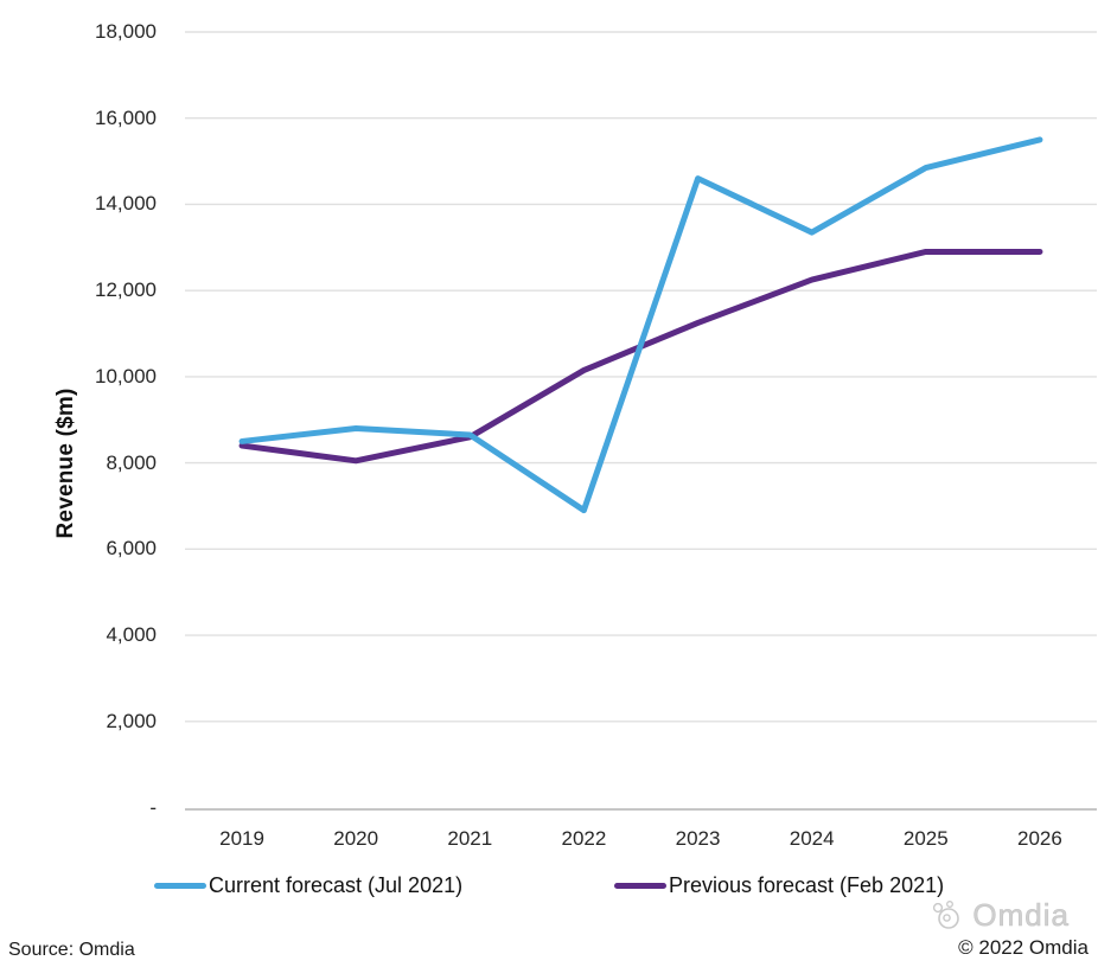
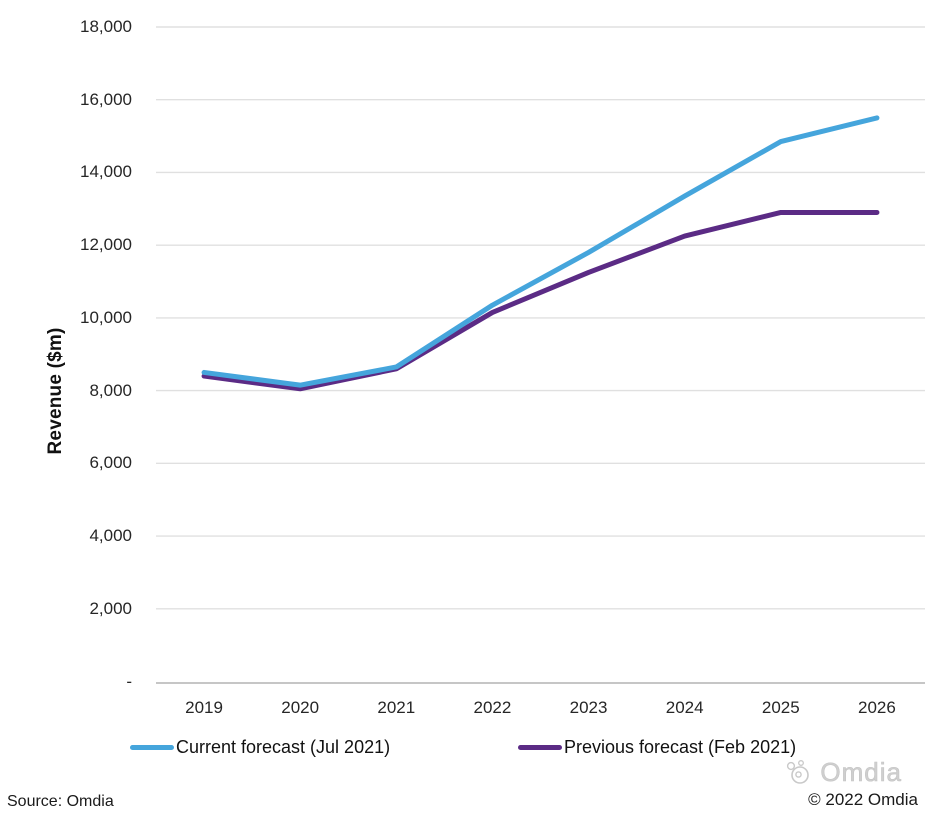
Current forecast (Jul 2021)/2020: 8800 -> 8200
Current forecast (Jul 2021)/2022: 6900 -> 10400
Current forecast (Jul 2021)/2023: 14600 -> 11800
